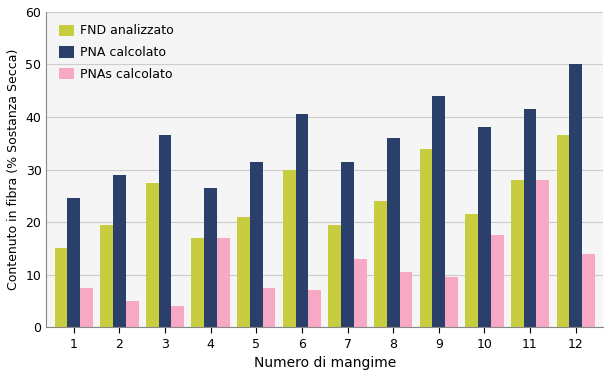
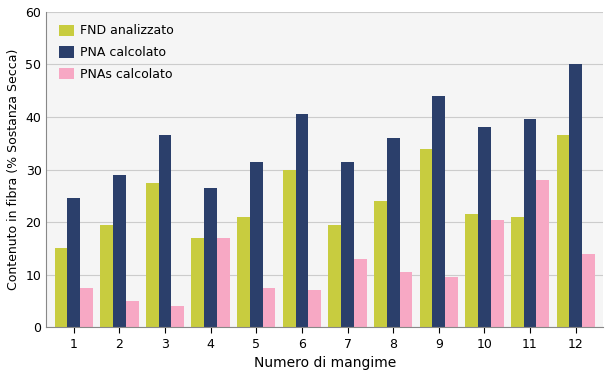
PNAs calcolato/10: 17.5 -> 20.4
FND analizzato/11: 28.0 -> 21.0
PNA calcolato/11: 41.5 -> 39.6
